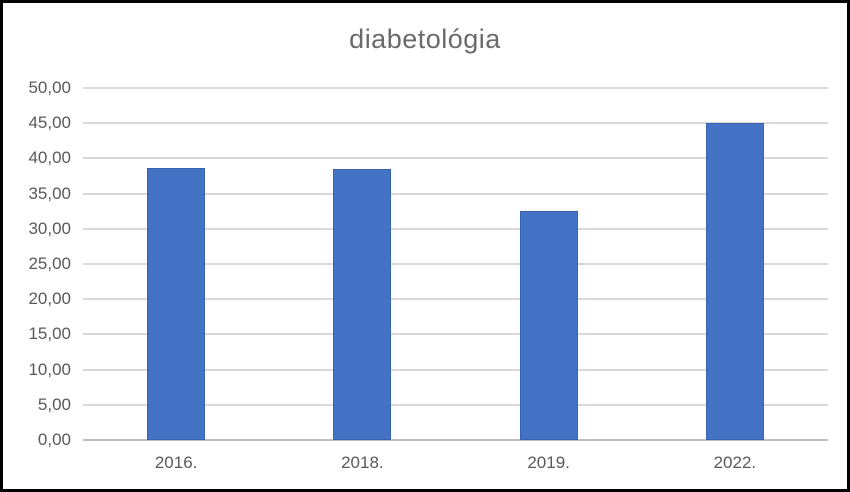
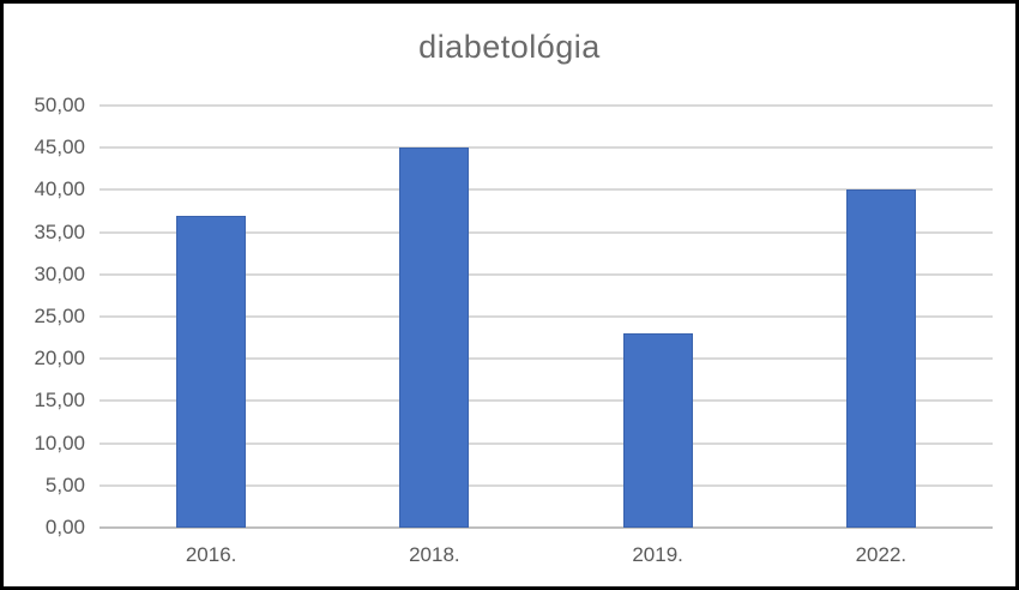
2016.: 39 -> 37
2018.: 38 -> 45
2019.: 32 -> 23
2022.: 45 -> 40
